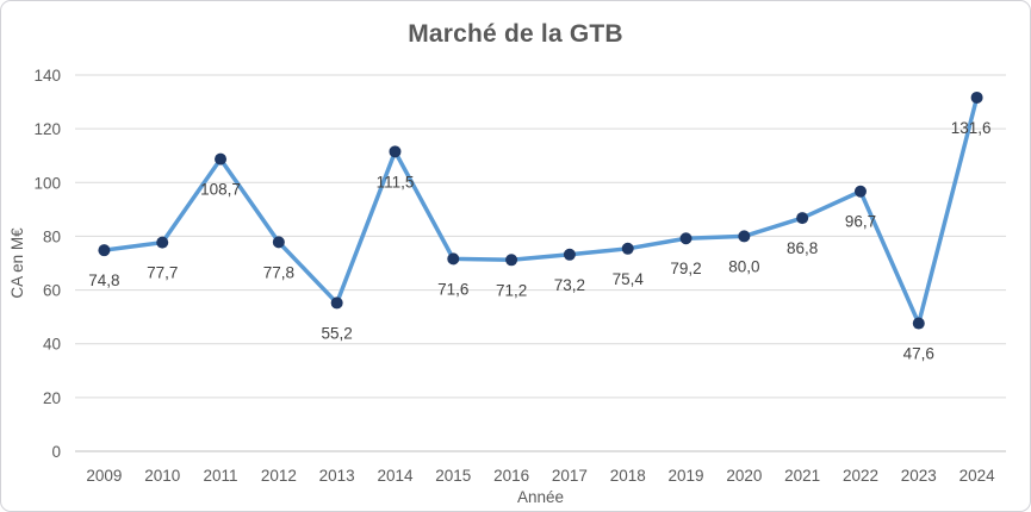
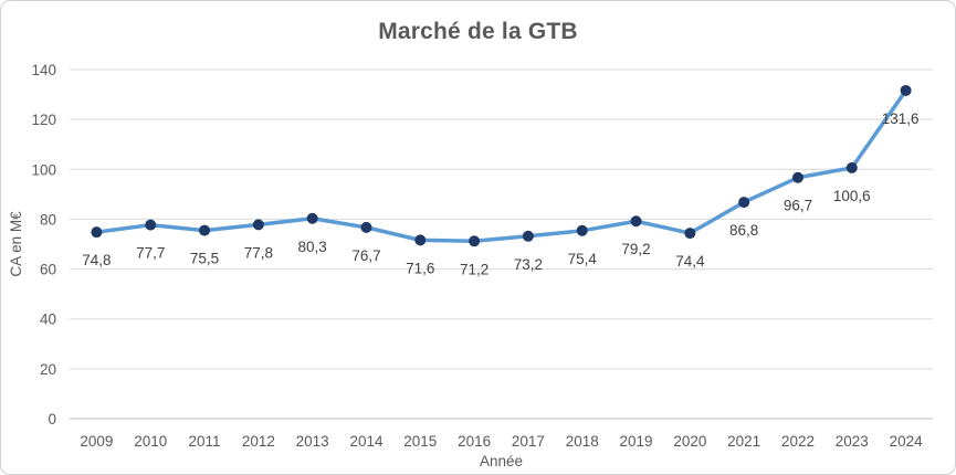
2011: 108,7 -> 75,5
2013: 55,2 -> 80,3
2014: 111,5 -> 76,7
2020: 80,0 -> 74,4
2023: 47,6 -> 100,6
